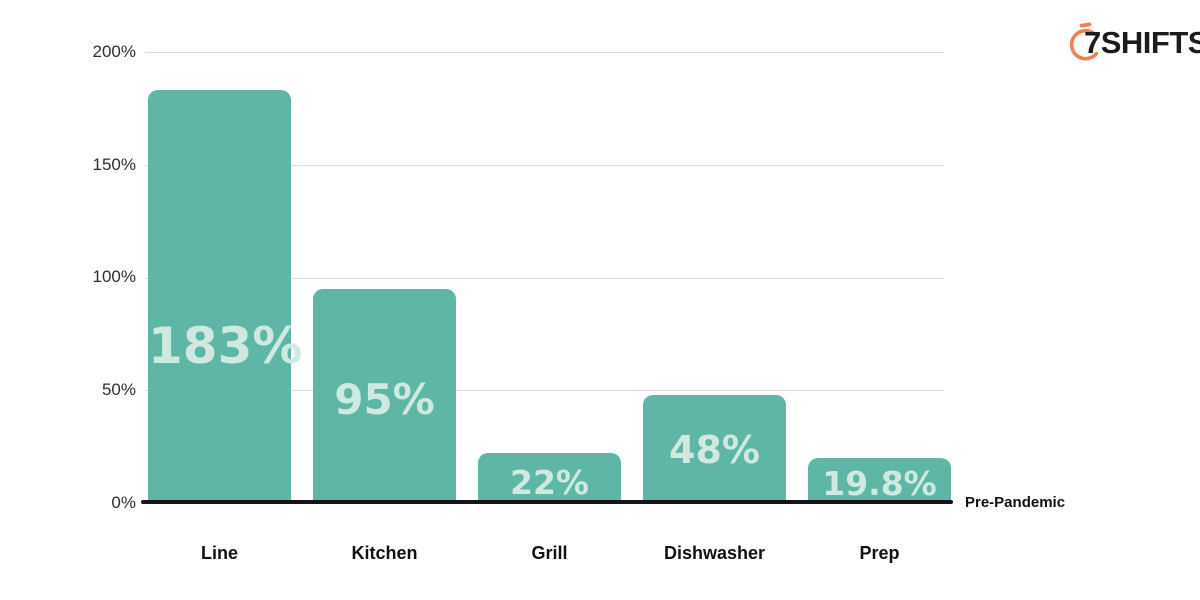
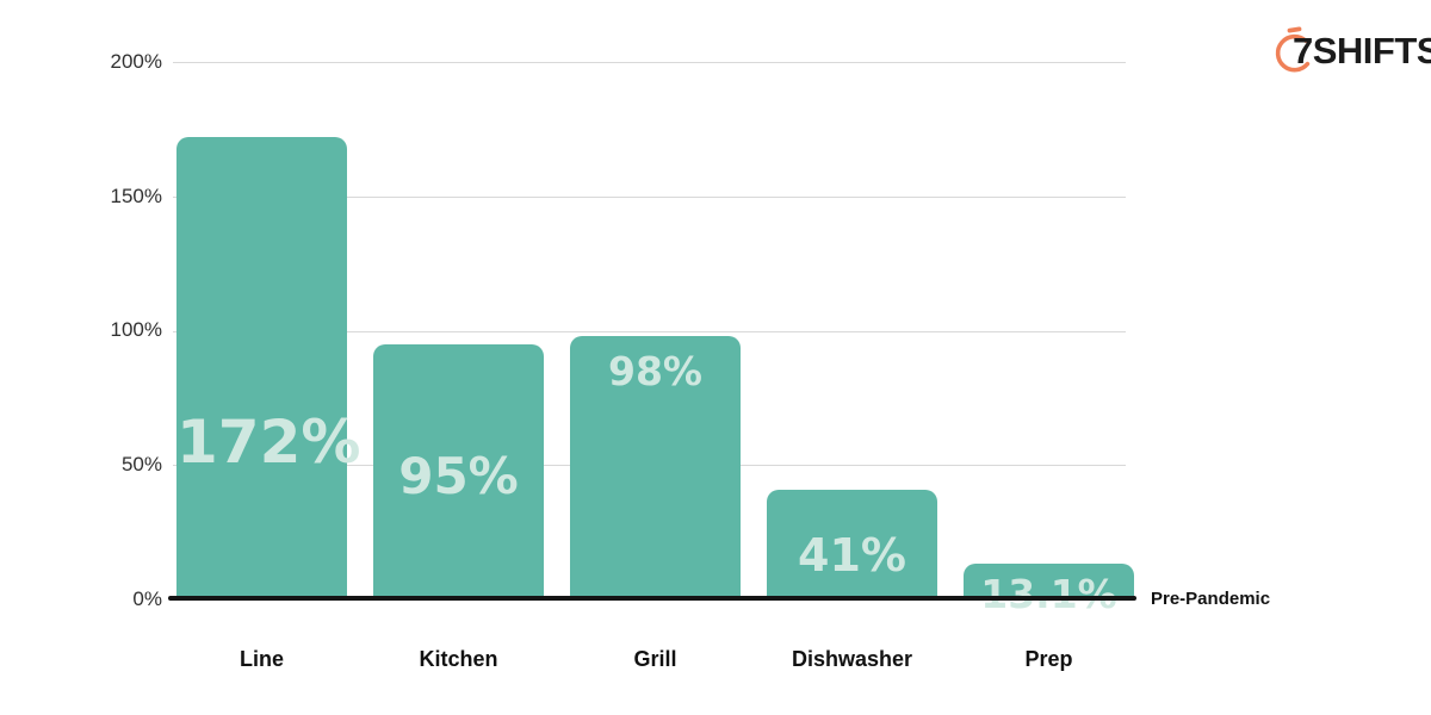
Line: 183% -> 172%
Grill: 22% -> 98%
Dishwasher: 48% -> 41%
Prep: 19.8% -> 13.1%
